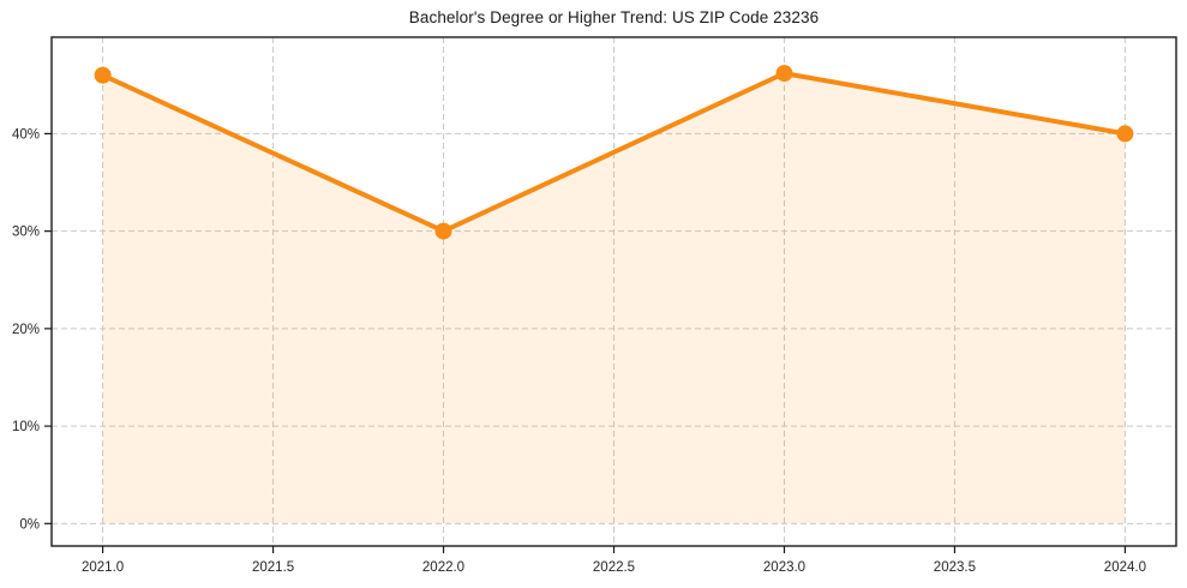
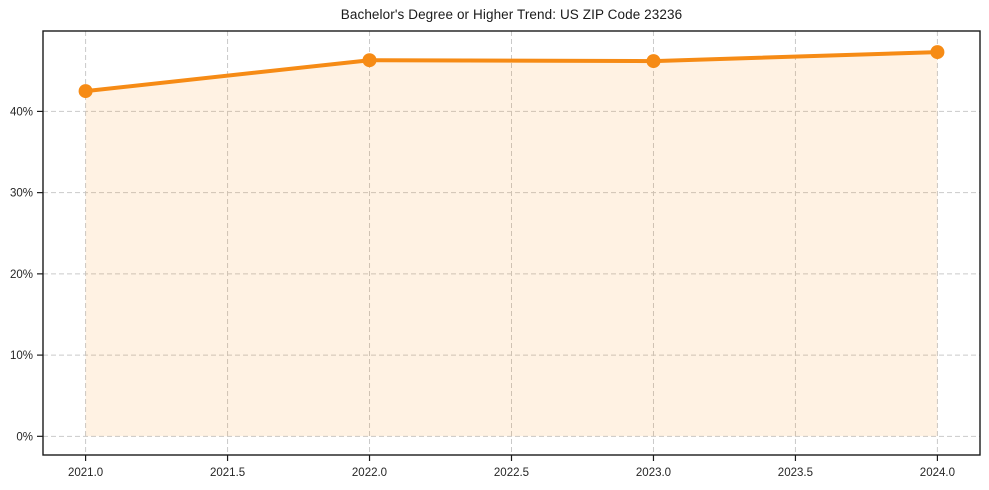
2021.0: 46% -> 42%
2022.0: 30% -> 46%
2024.0: 40% -> 47%
